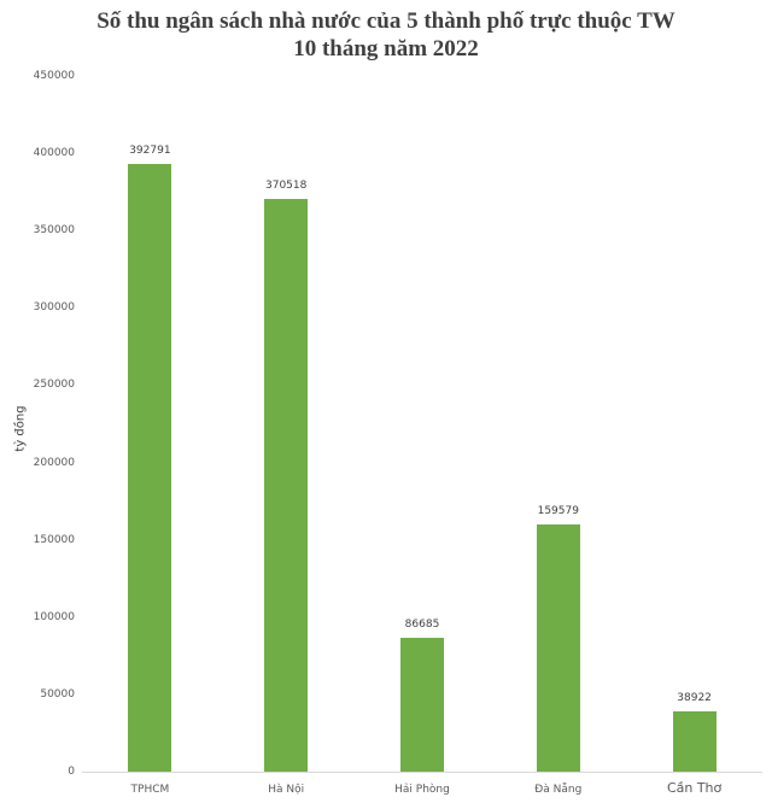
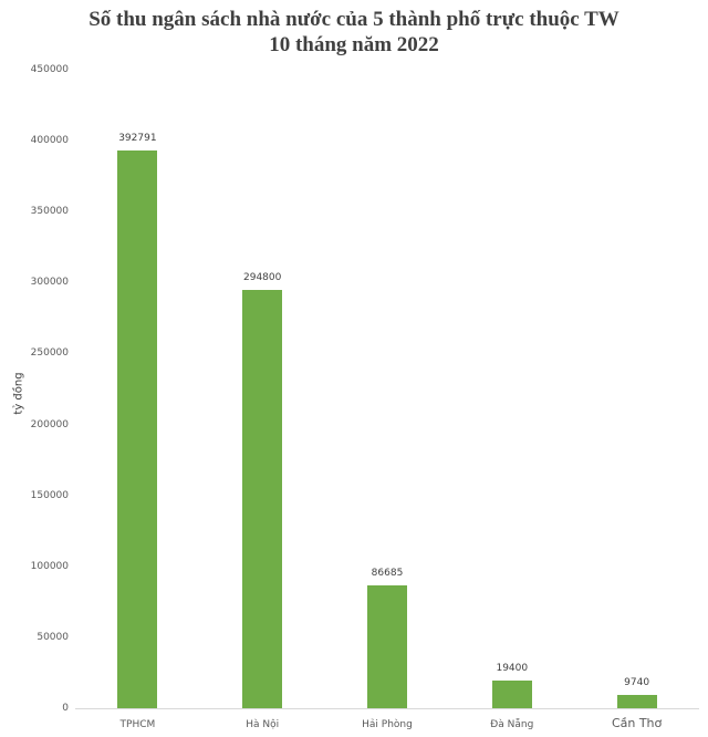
Hà Nội: 370518 -> 294800
Đà Nẵng: 159579 -> 19400
Cần Thơ: 38922 -> 9740
